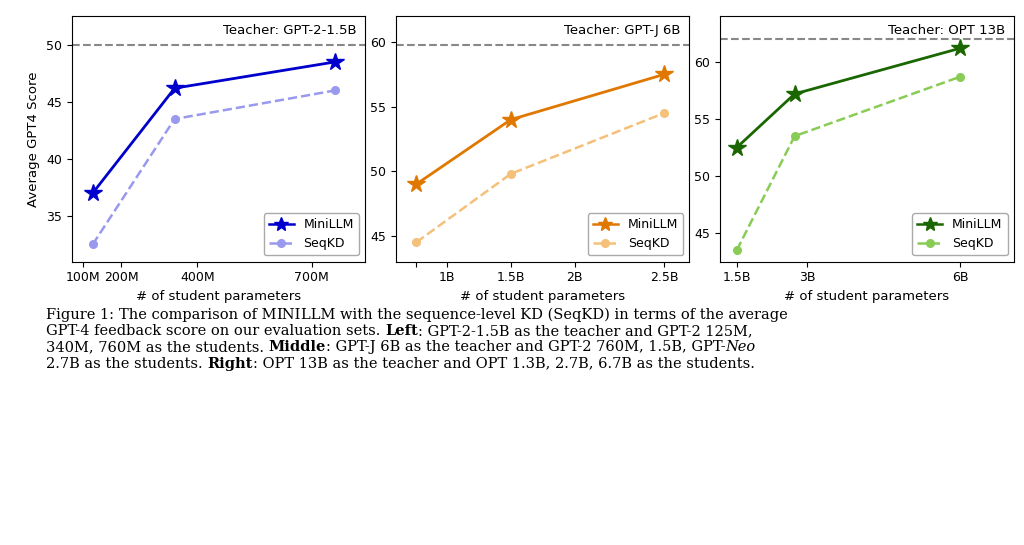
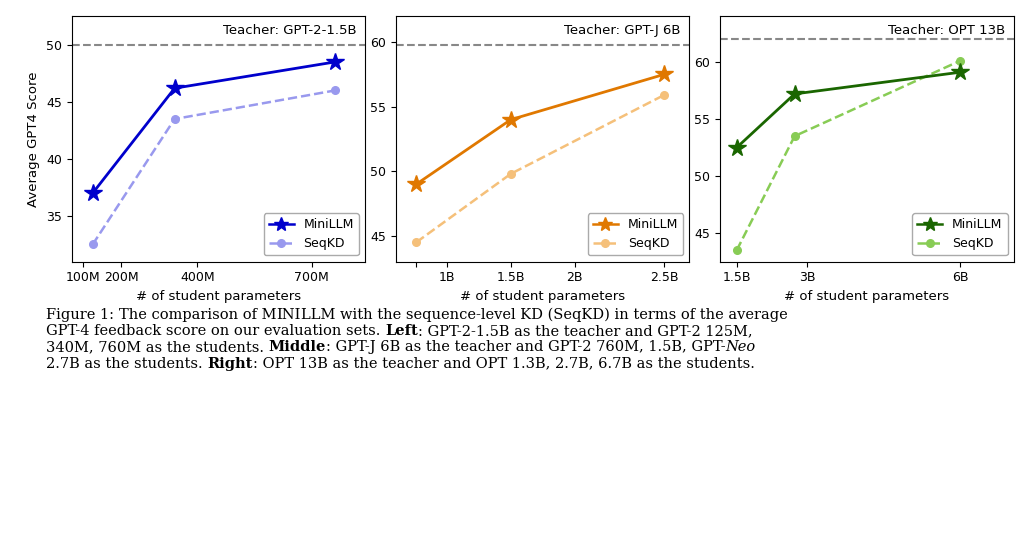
SeqKD/2.5B: 54.5 -> 55.9
MiniLLM/6B: 61.2 -> 59.1
SeqKD/6B: 58.7 -> 60.1
